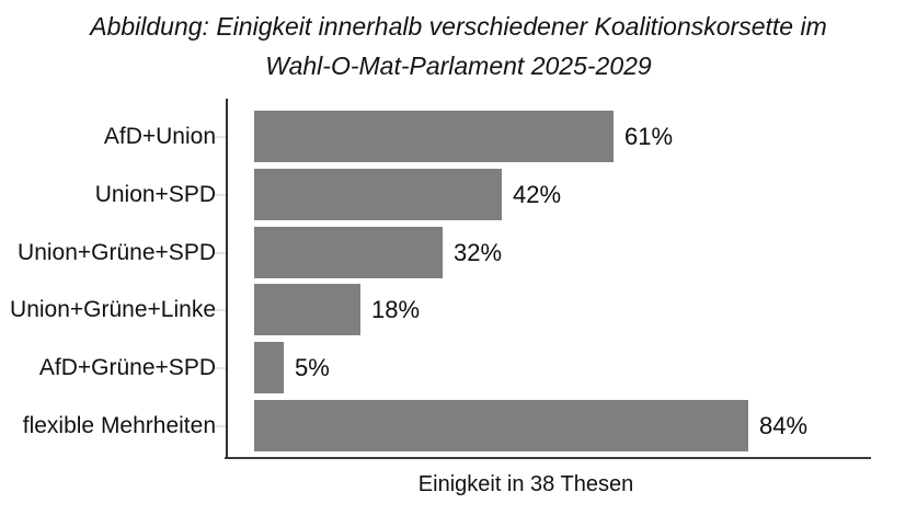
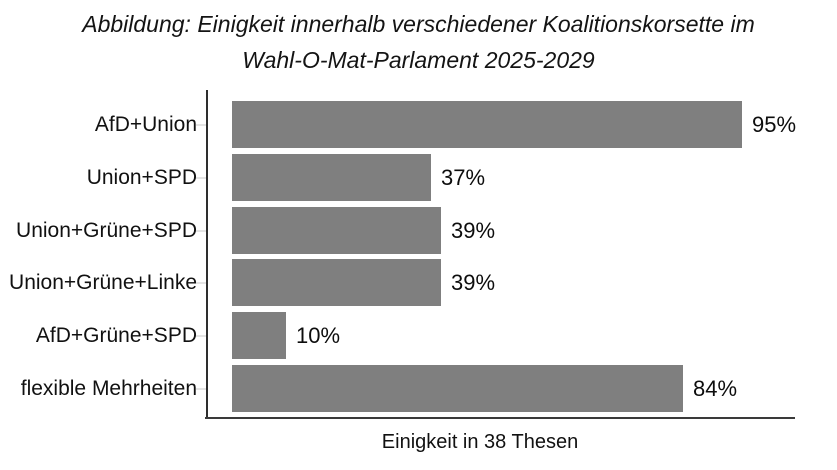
AfD+Union: 61% -> 95%
Union+SPD: 42% -> 37%
Union+Grüne+SPD: 32% -> 39%
Union+Grüne+Linke: 18% -> 39%
AfD+Grüne+SPD: 5% -> 10%
